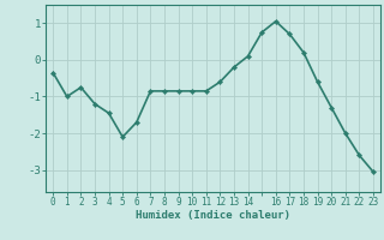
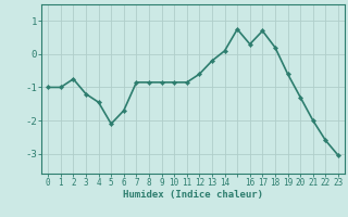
0: -0.35 -> -1.00
16: 1.05 -> 0.30
